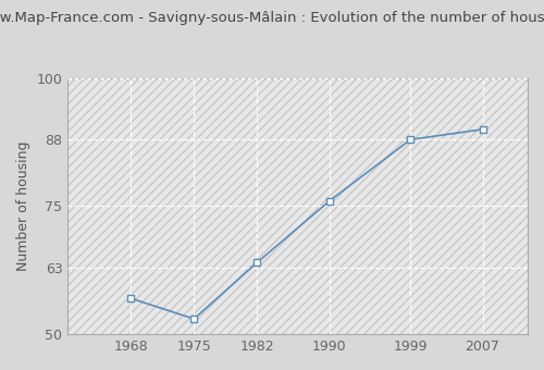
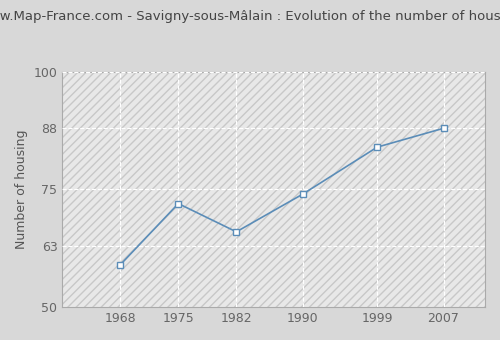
1968: 57 -> 59
1975: 53 -> 72
1982: 64 -> 66
1990: 76 -> 74
1999: 88 -> 84
2007: 90 -> 88
